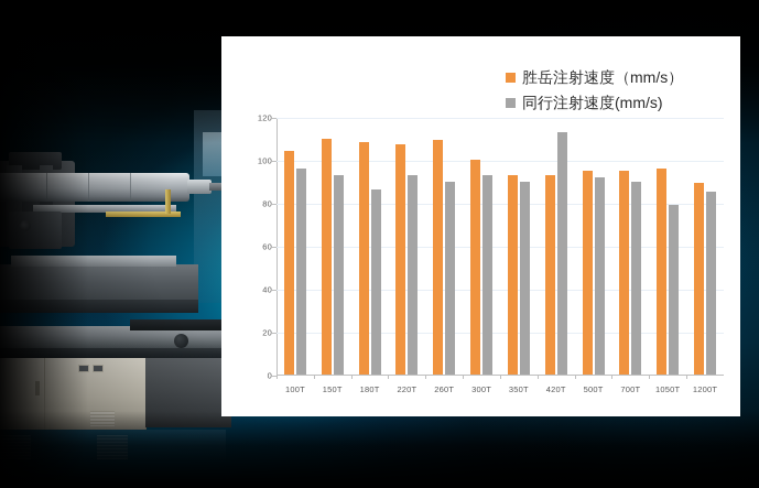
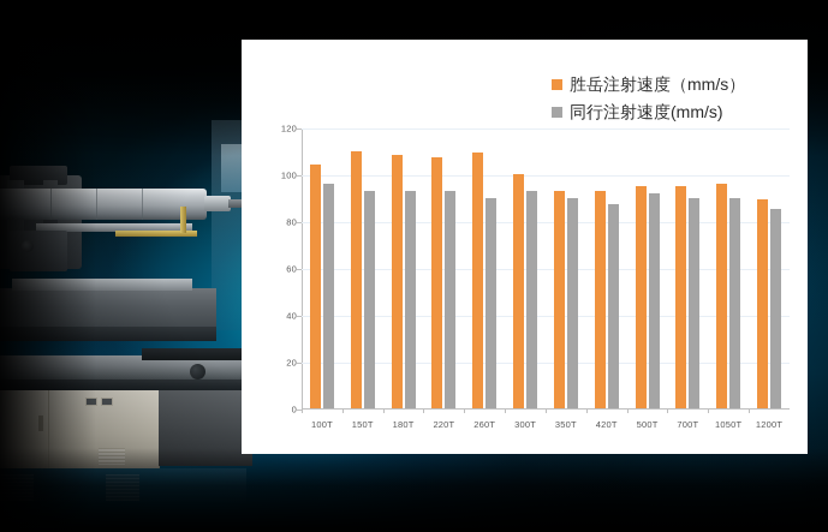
同行注射速度(mm/s)/180T: 86 -> 93
同行注射速度(mm/s)/420T: 113 -> 87
同行注射速度(mm/s)/1050T: 79 -> 90
